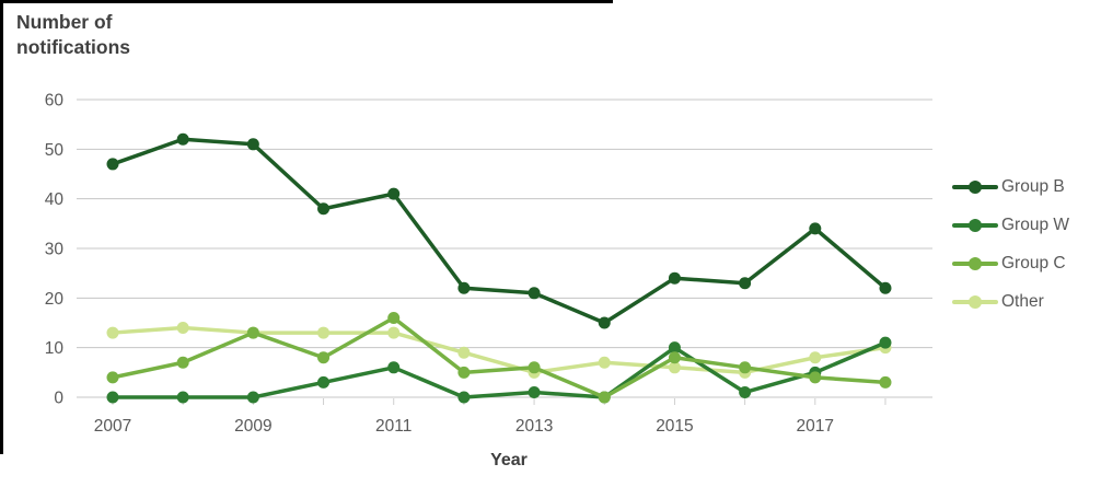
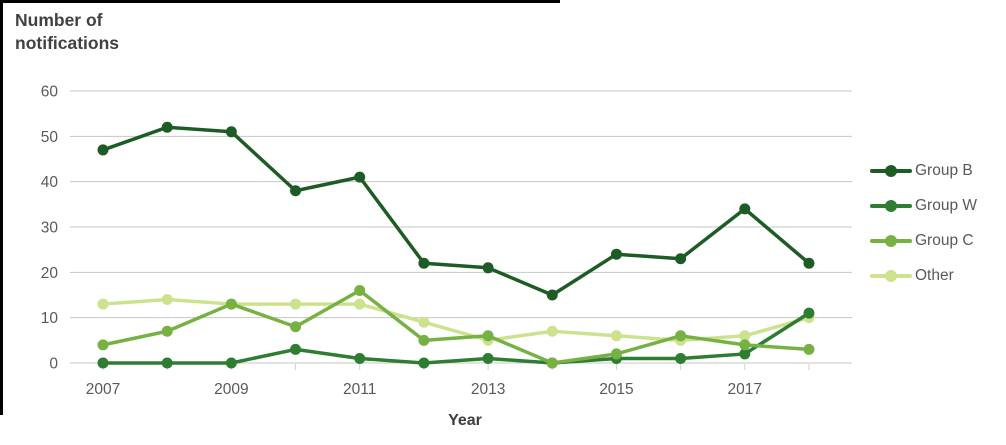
Group W/2011: 6 -> 1
Group W/2015: 10 -> 1
Group C/2015: 8 -> 2
Group W/2017: 5 -> 2
Other/2017: 8 -> 6
